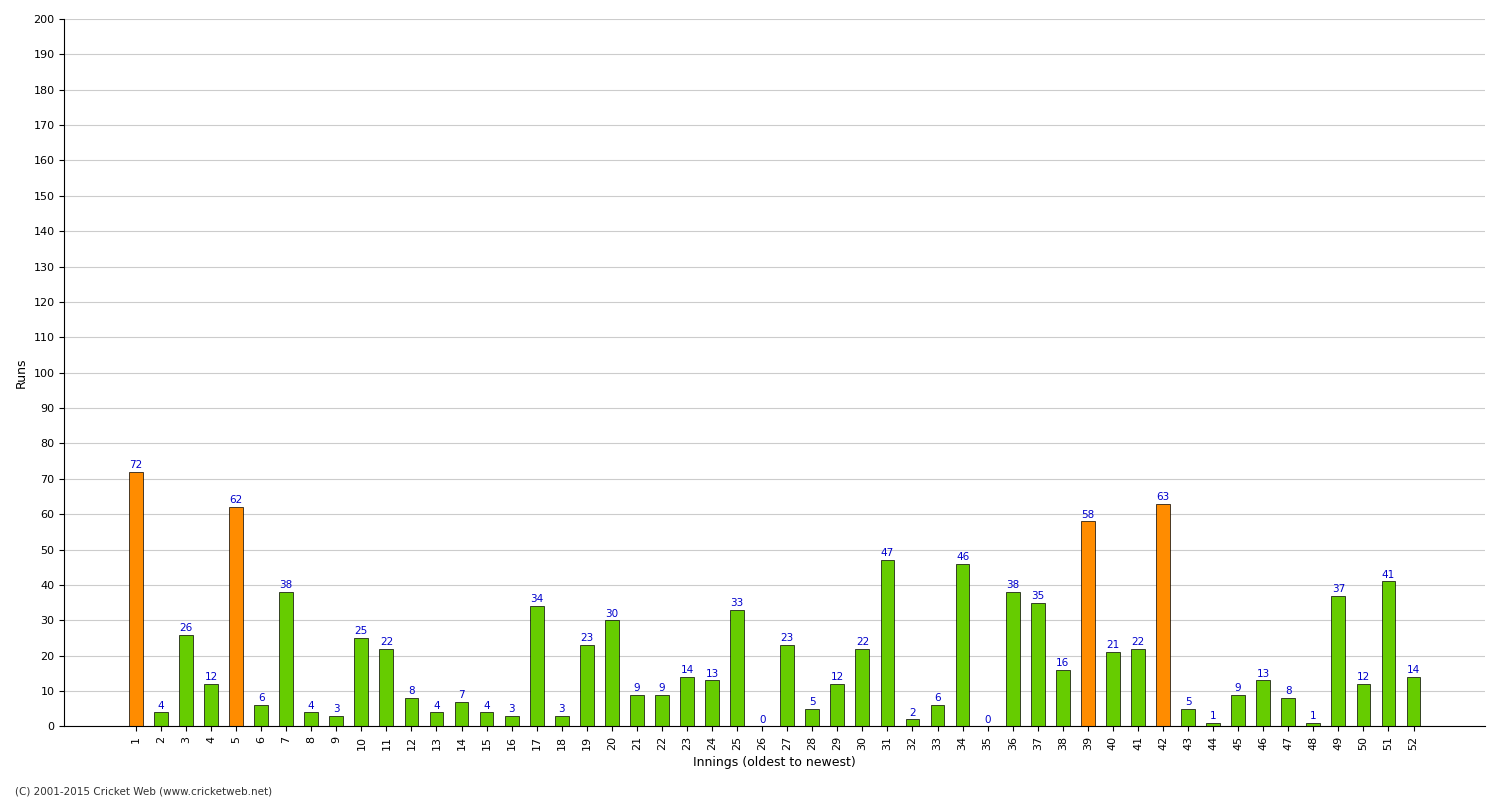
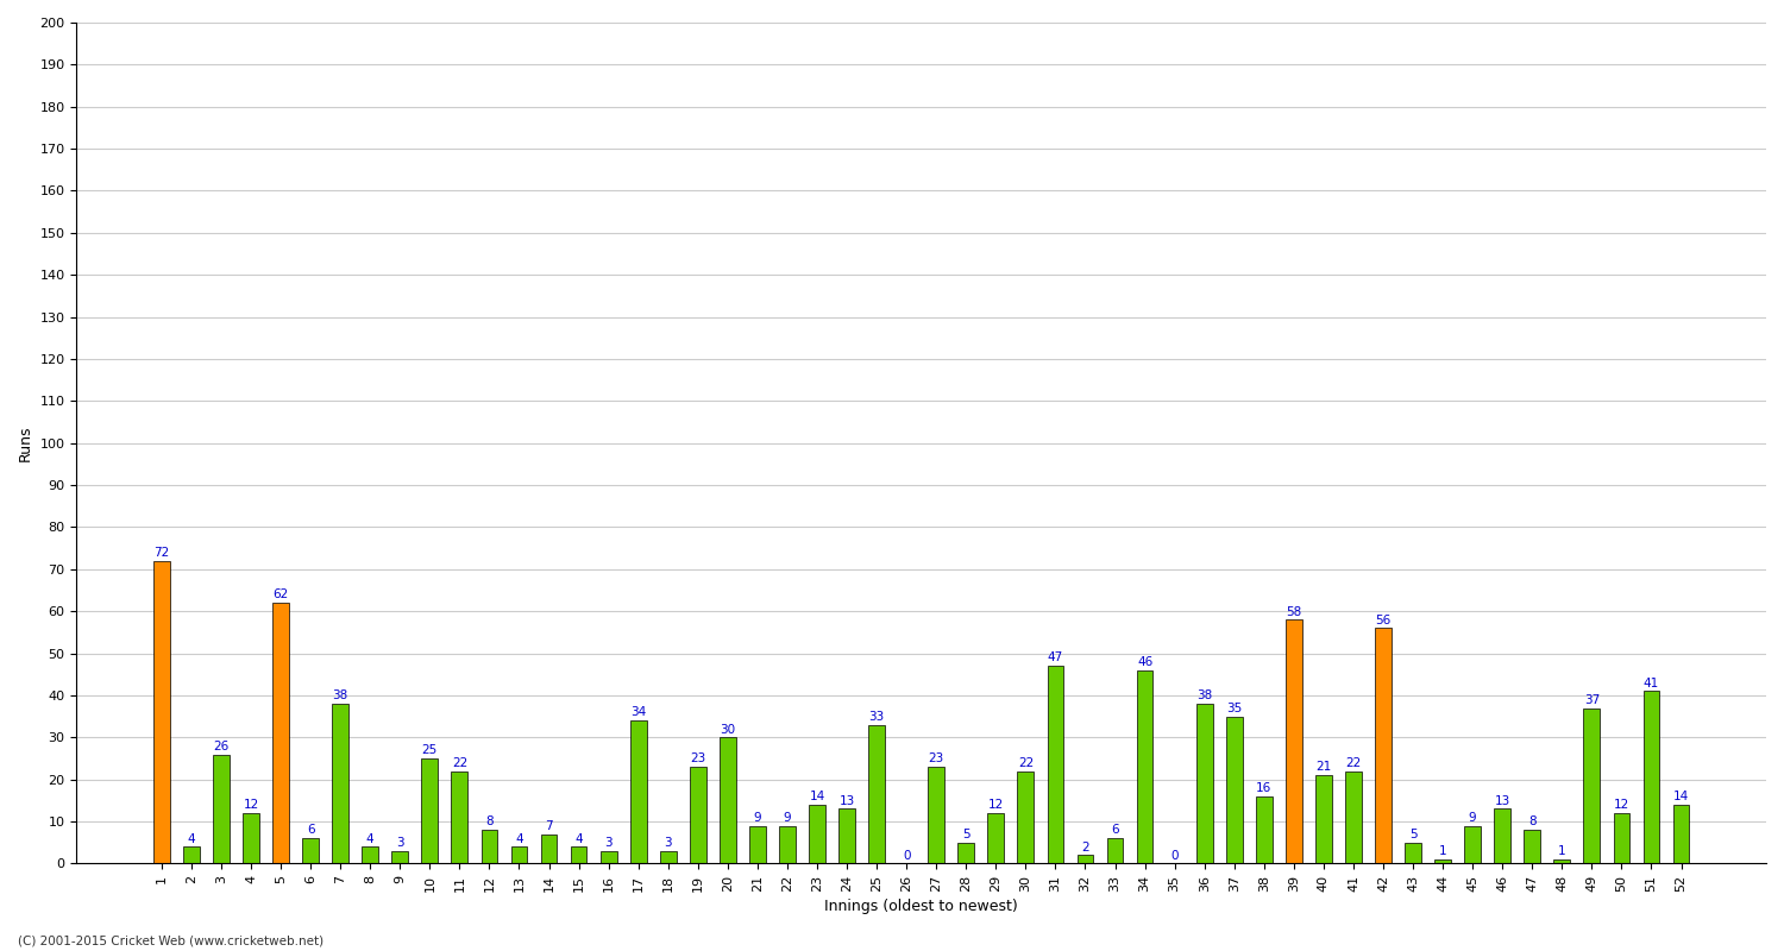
42: 63 -> 56
